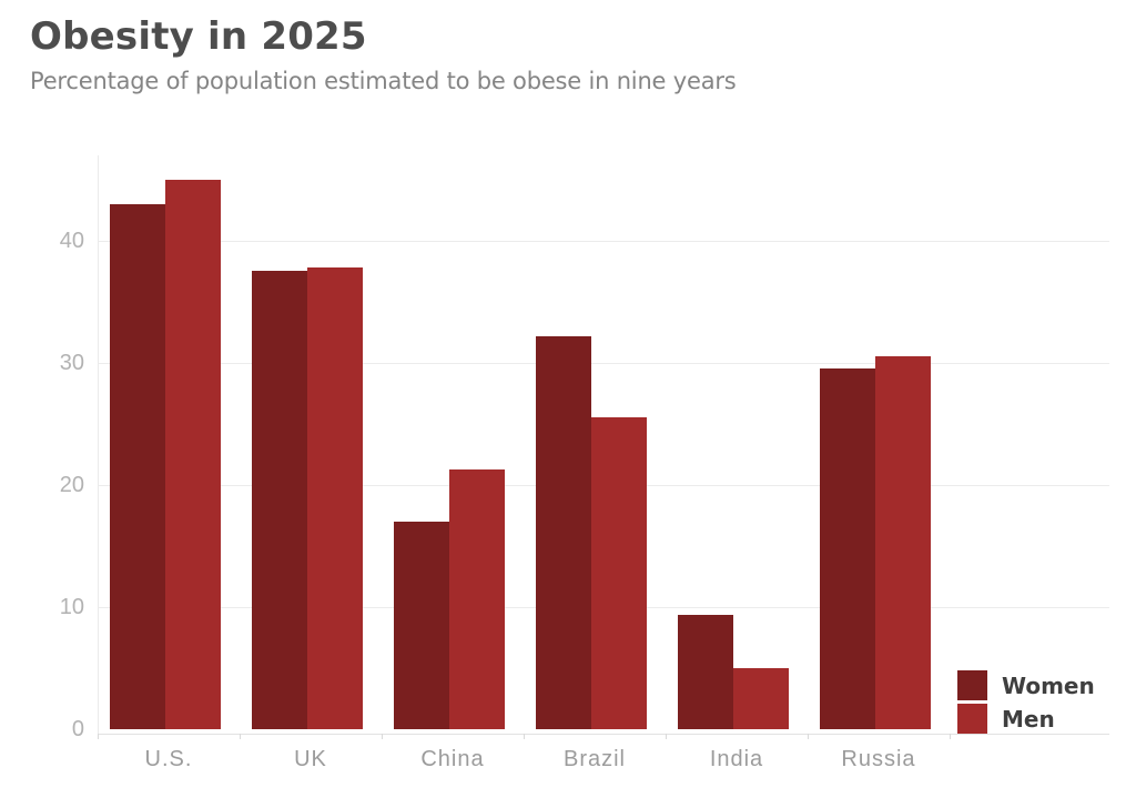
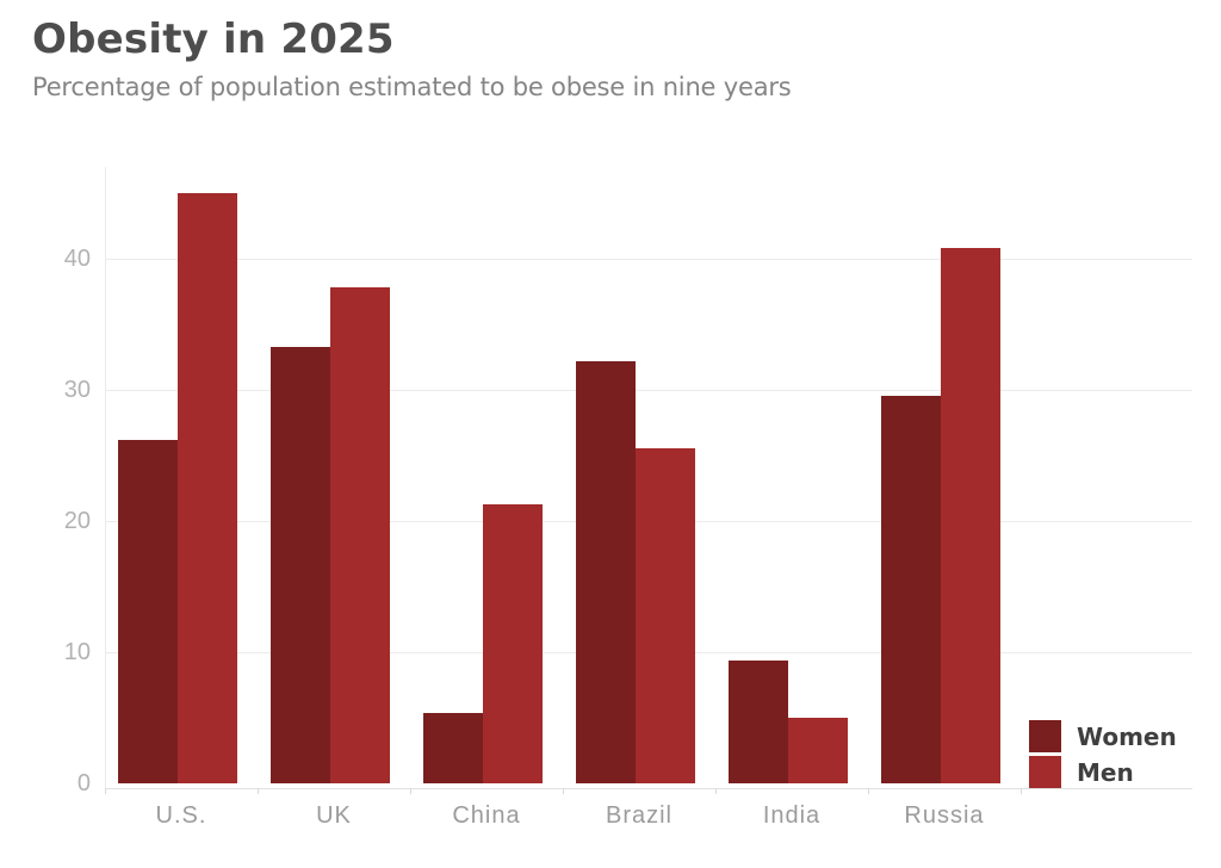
Women/U.S.: 43.0 -> 26.2
Women/UK: 37.5 -> 33.3
Women/China: 17.0 -> 5.4
Men/Russia: 30.5 -> 40.8
